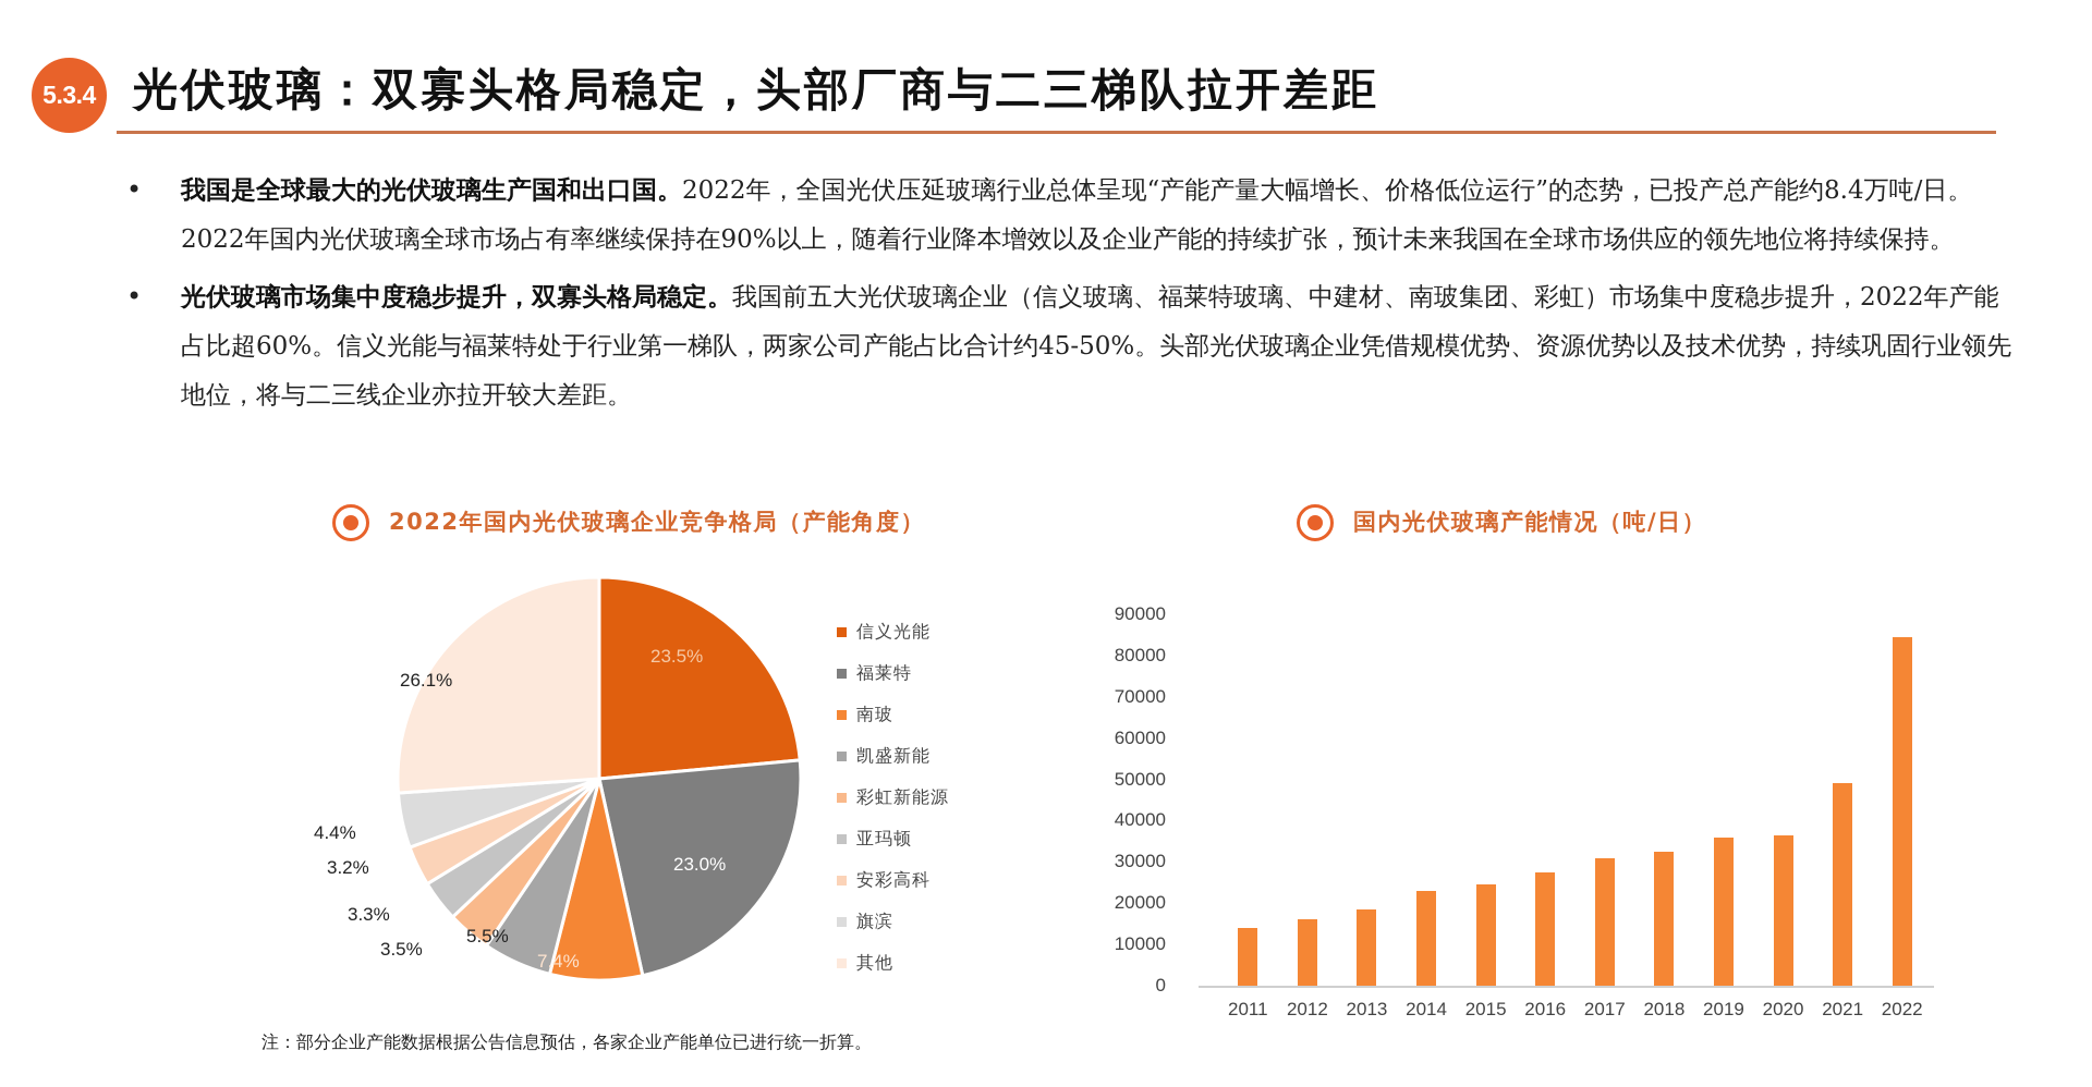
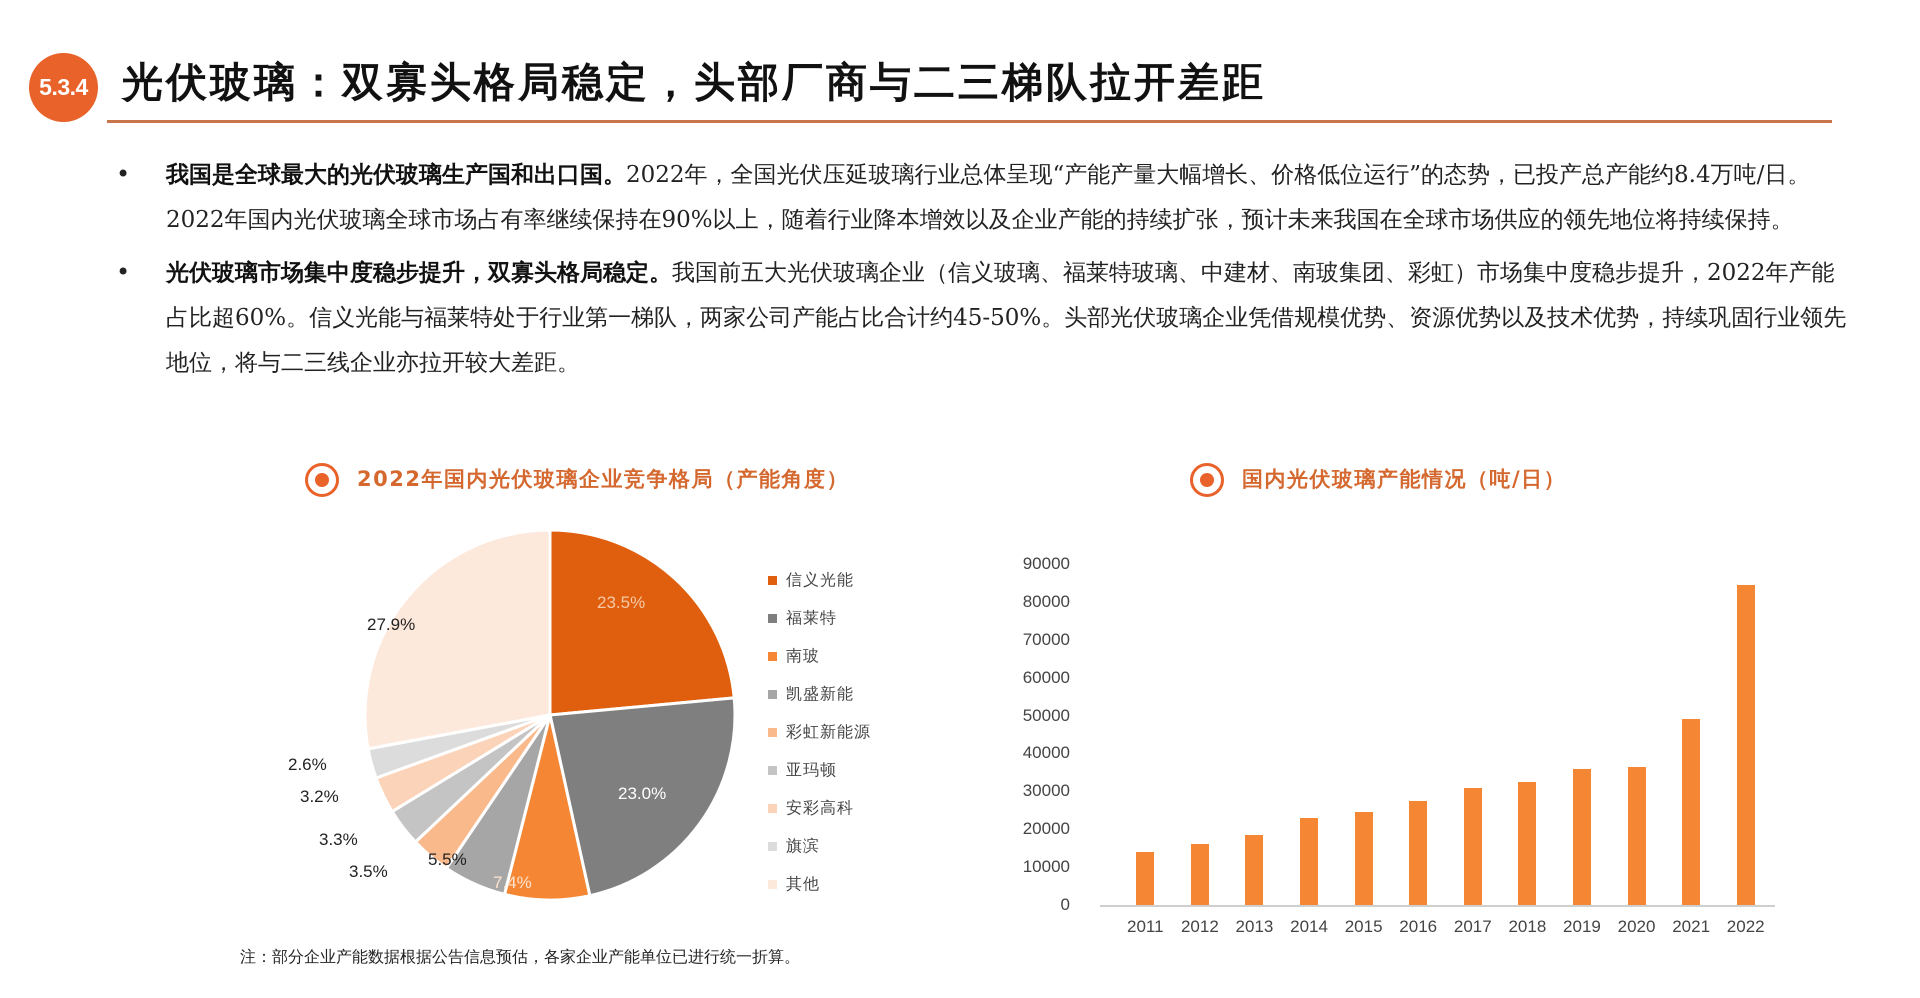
2022年国内光伏玻璃企业竞争格局（产能角度）/旗滨: 4.4% -> 2.6%
2022年国内光伏玻璃企业竞争格局（产能角度）/其他: 26.1% -> 27.9%
